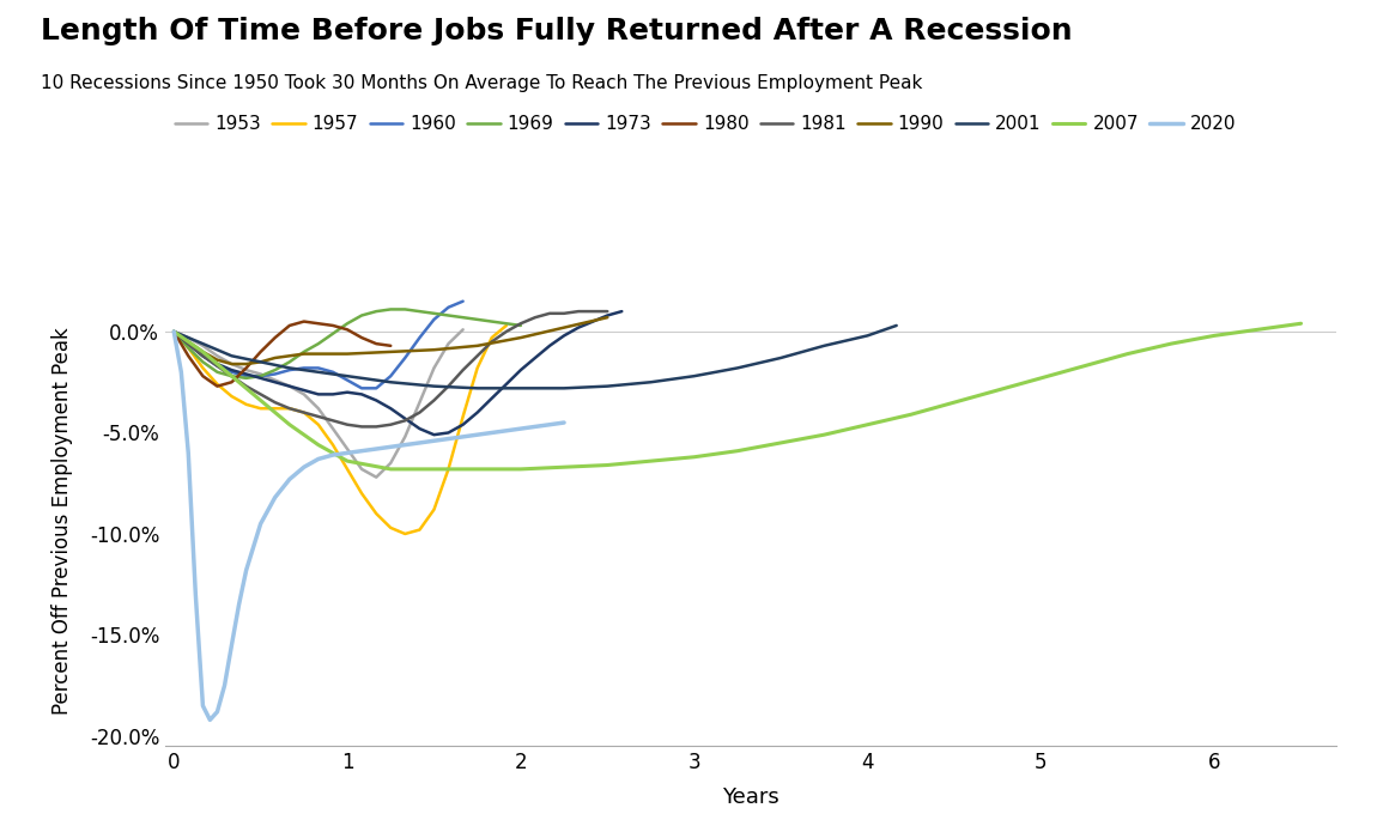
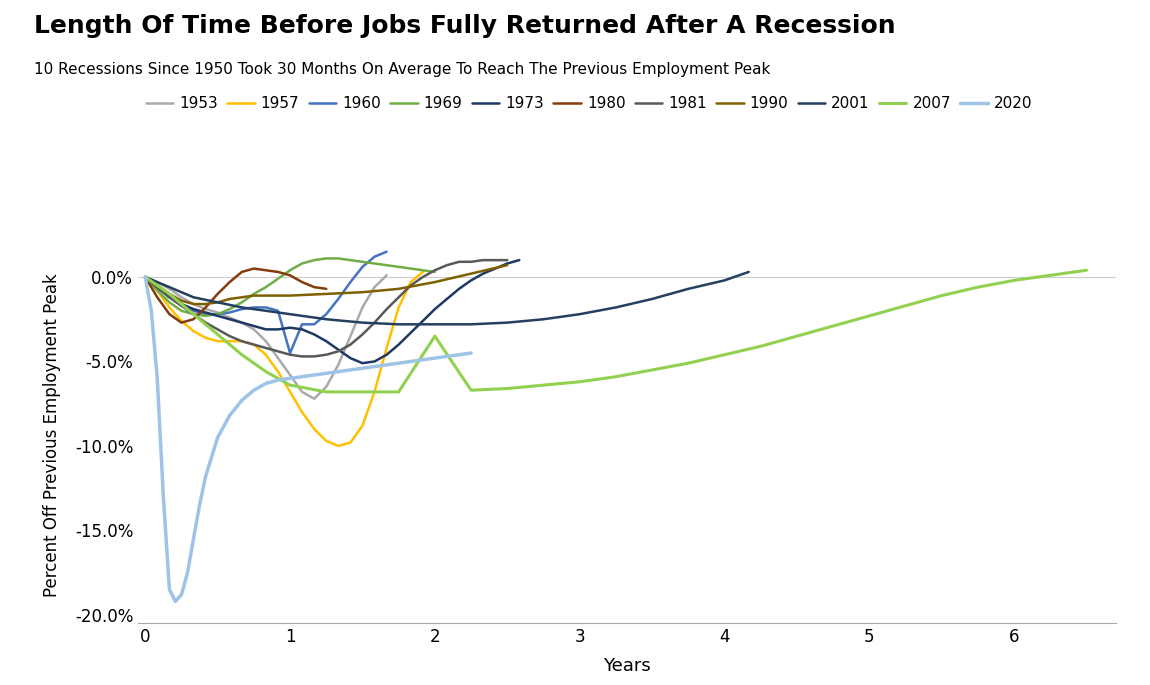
1960/1: -2.4% -> -4.5%
2007/2: -6.8% -> -3.5%
